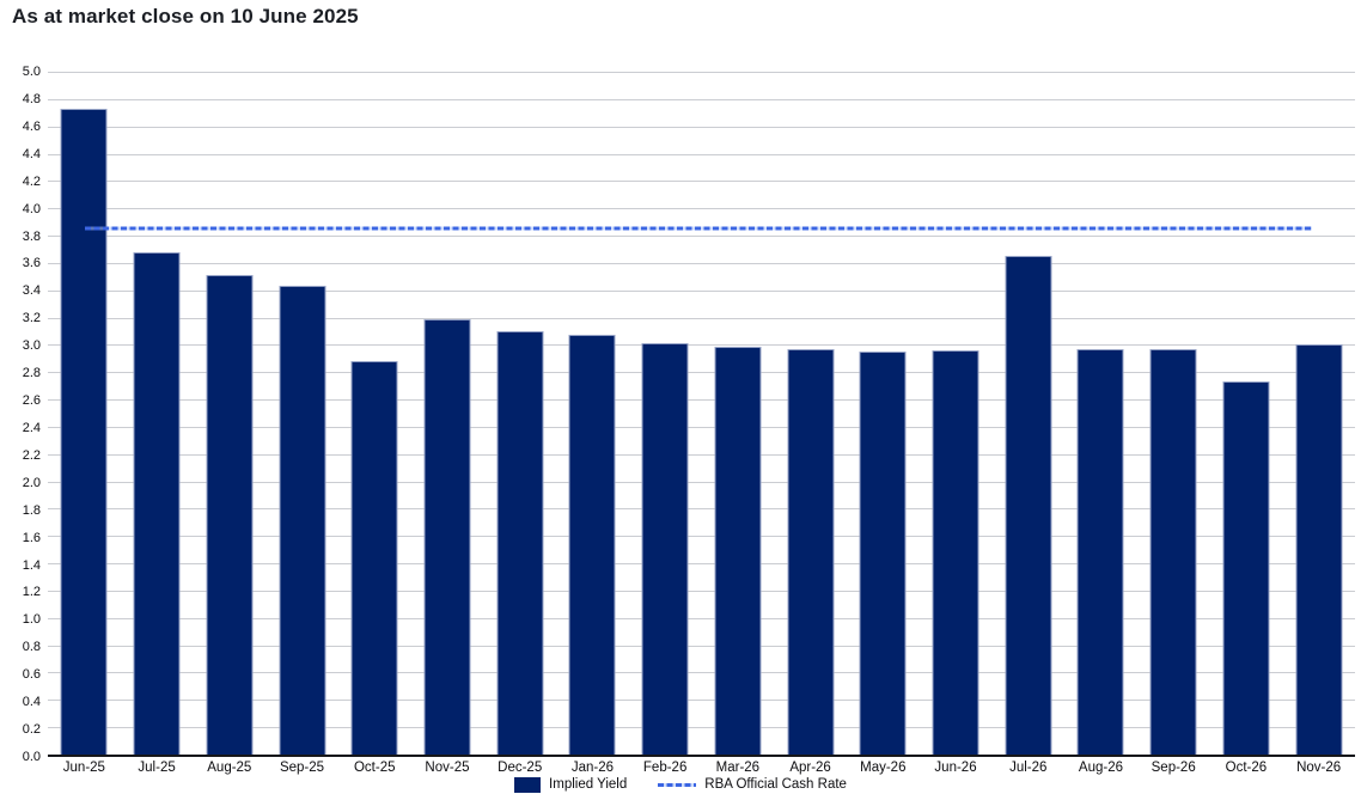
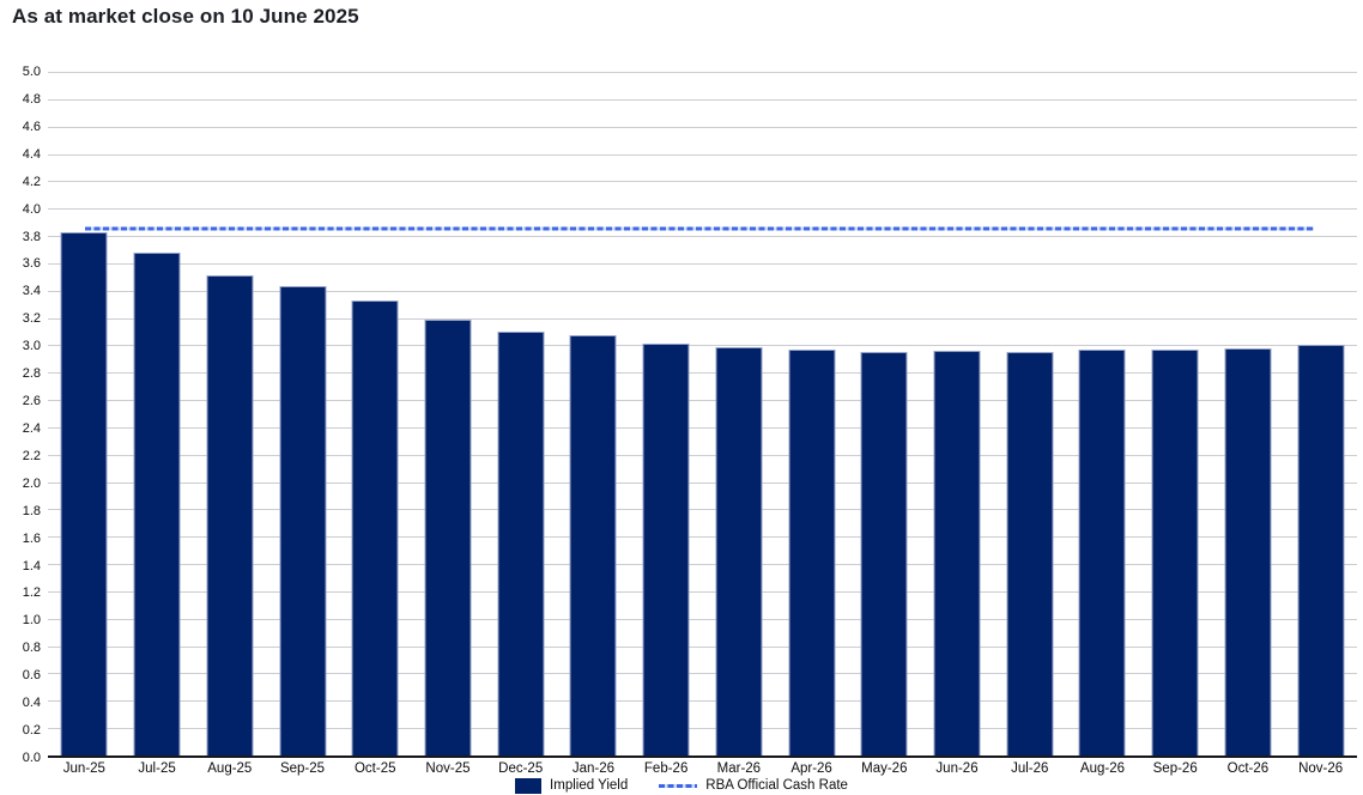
Jun-25: 4.73 -> 3.83
Oct-25: 2.88 -> 3.33
Jul-26: 3.65 -> 2.95
Oct-26: 2.73 -> 2.98
